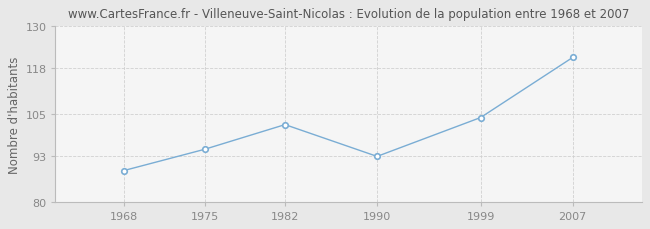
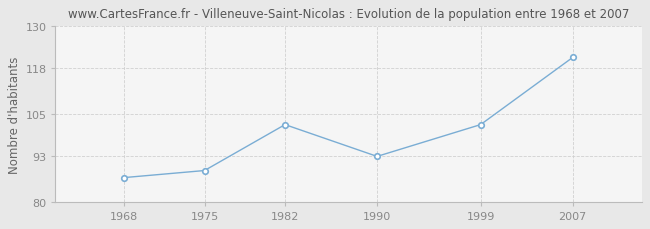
1968: 89 -> 87
1975: 95 -> 89
1999: 104 -> 102
